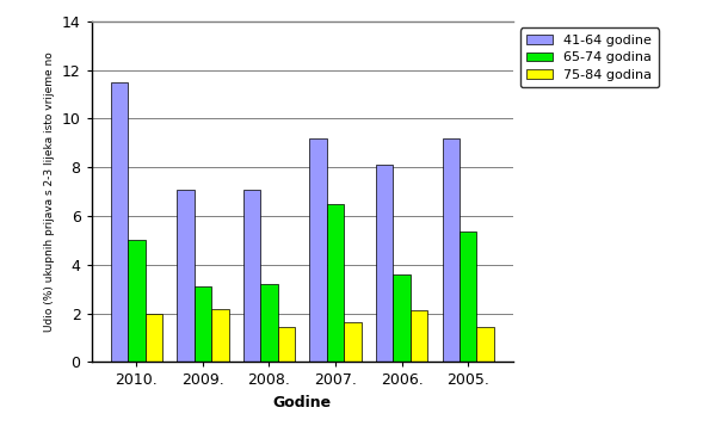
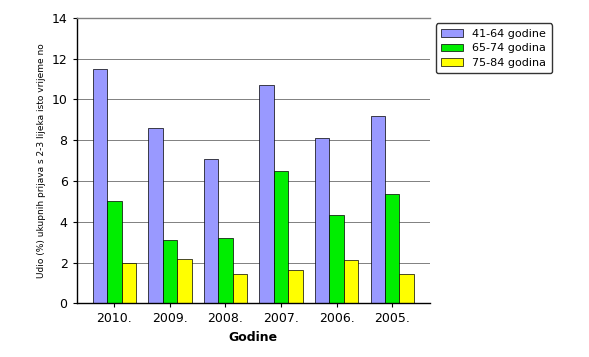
41-64 godine/2009.: 7.1 -> 8.6
41-64 godine/2007.: 9.2 -> 10.7
65-74 godina/2006.: 3.60 -> 4.35
